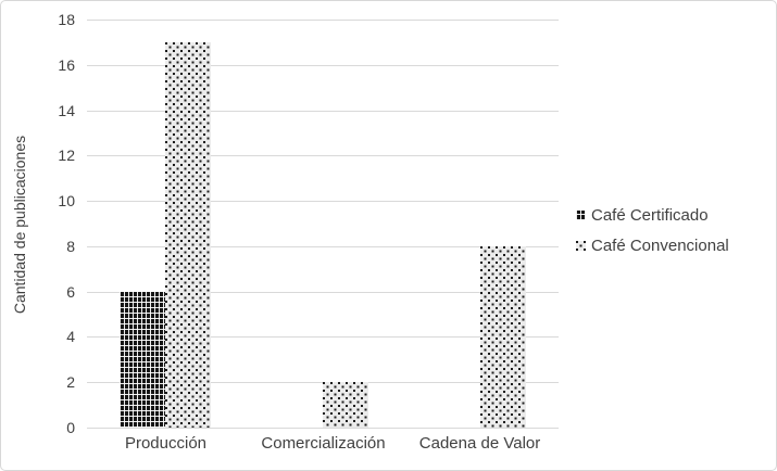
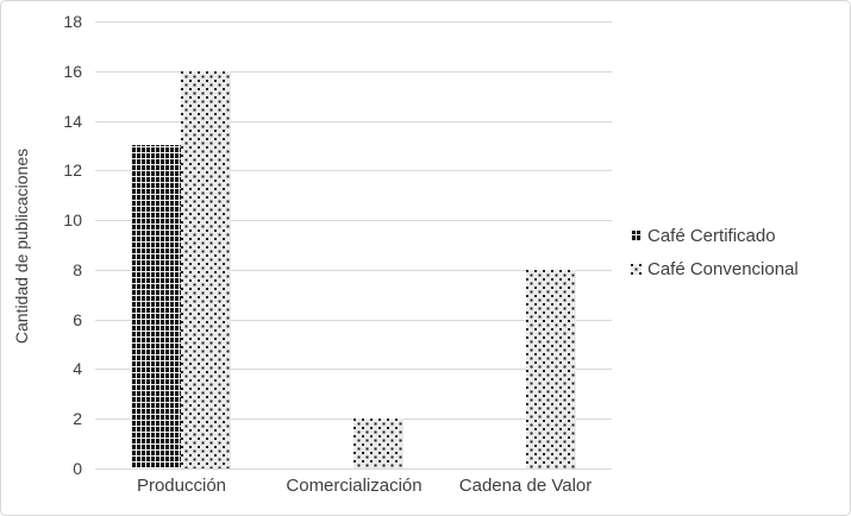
Café Certificado/Producción: 6 -> 13
Café Convencional/Producción: 17 -> 16
